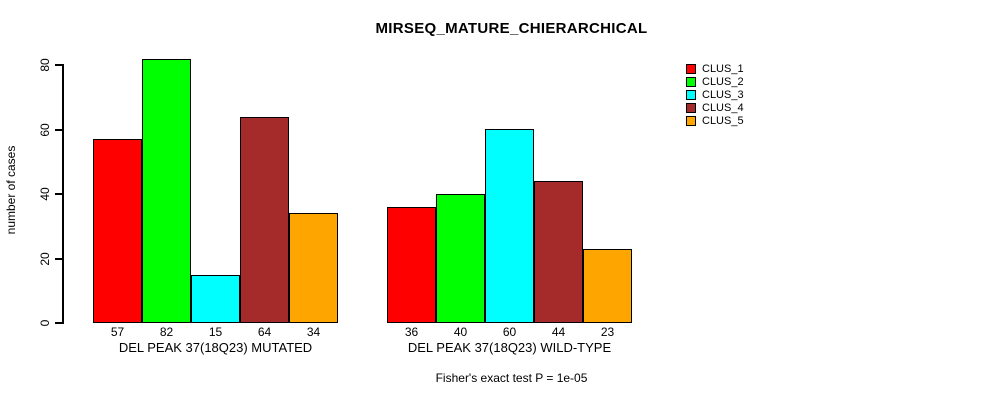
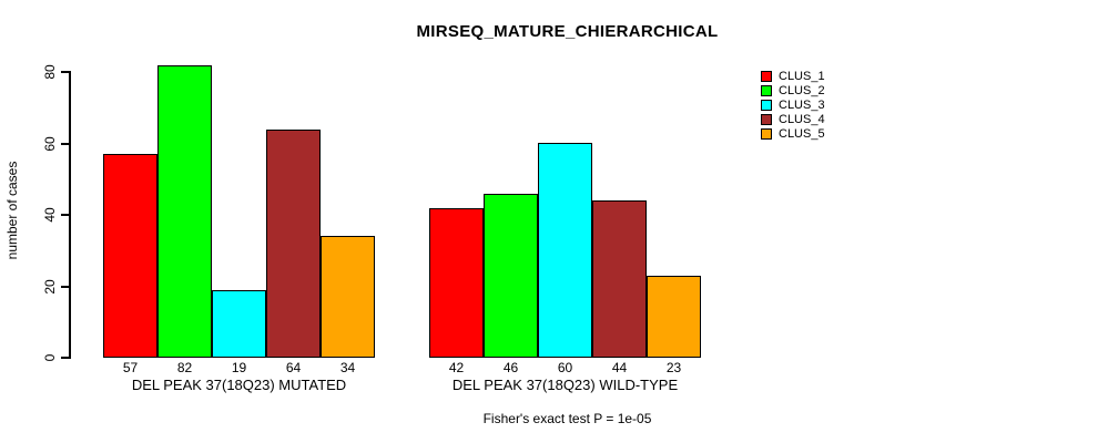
CLUS_3/DEL PEAK 37(18Q23) MUTATED: 15 -> 19
CLUS_1/DEL PEAK 37(18Q23) WILD-TYPE: 36 -> 42
CLUS_2/DEL PEAK 37(18Q23) WILD-TYPE: 40 -> 46
